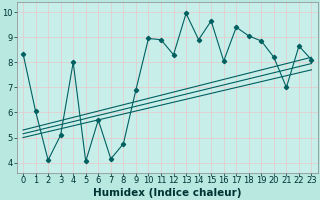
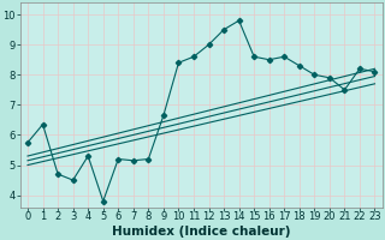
0: 8.35 -> 5.75
1: 6.05 -> 6.35
2: 4.10 -> 4.70
3: 5.10 -> 4.50
4: 8.00 -> 5.30
5: 4.05 -> 3.80
6: 5.70 -> 5.20
7: 4.15 -> 5.15
8: 4.75 -> 5.20
9: 6.90 -> 6.65
10: 8.95 -> 8.40
11: 8.90 -> 8.60
12: 8.30 -> 9.00
13: 9.95 -> 9.50
14: 8.90 -> 9.80
15: 9.65 -> 8.60
16: 8.05 -> 8.50
17: 9.40 -> 8.60
18: 9.05 -> 8.30
19: 8.85 -> 8.00
20: 8.20 -> 7.90
21: 7.00 -> 7.50
22: 8.65 -> 8.20
